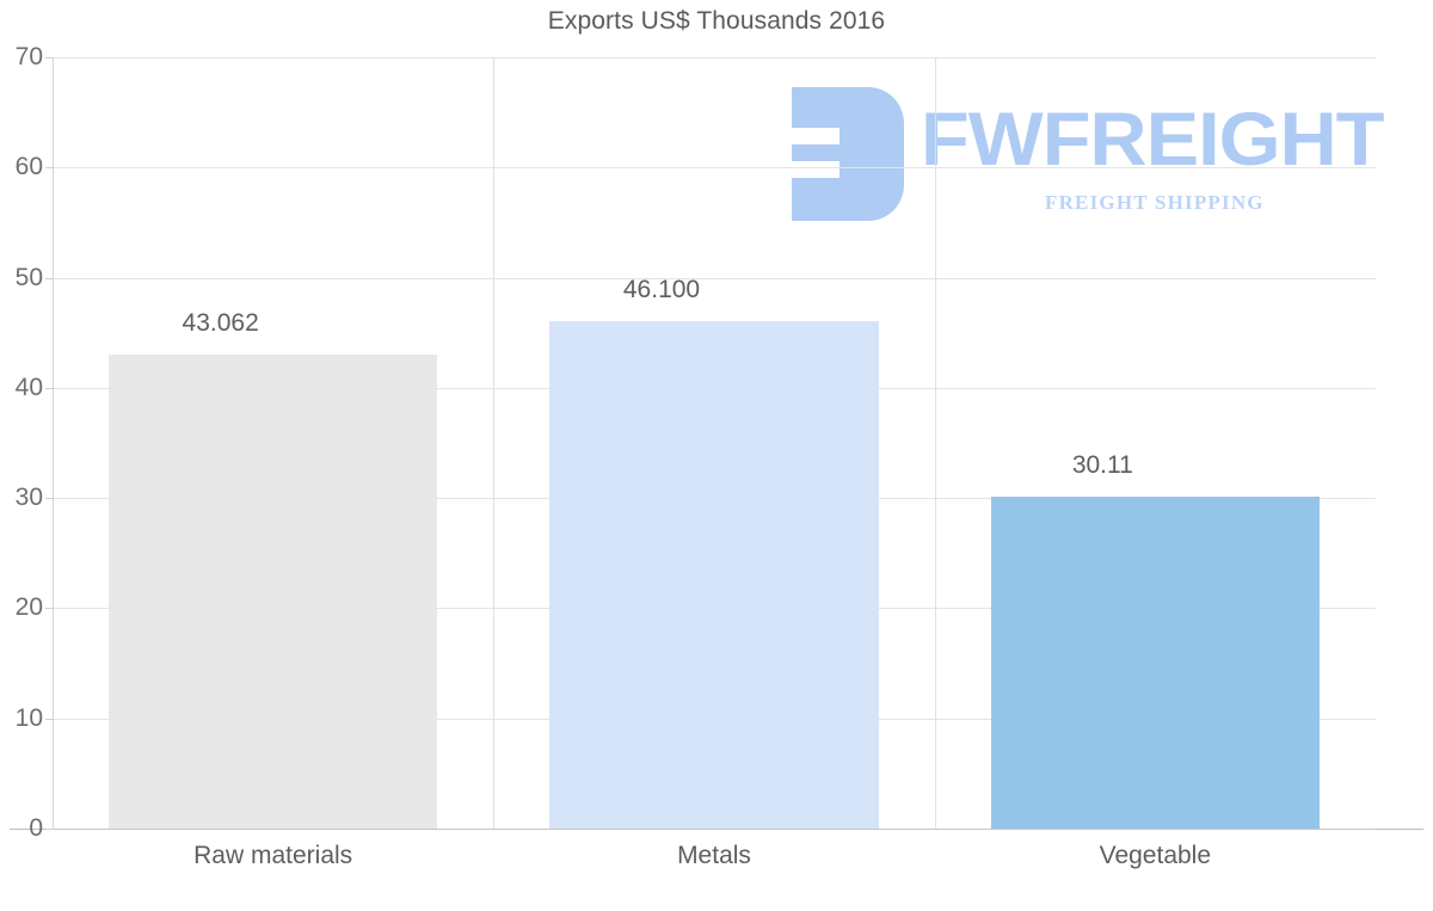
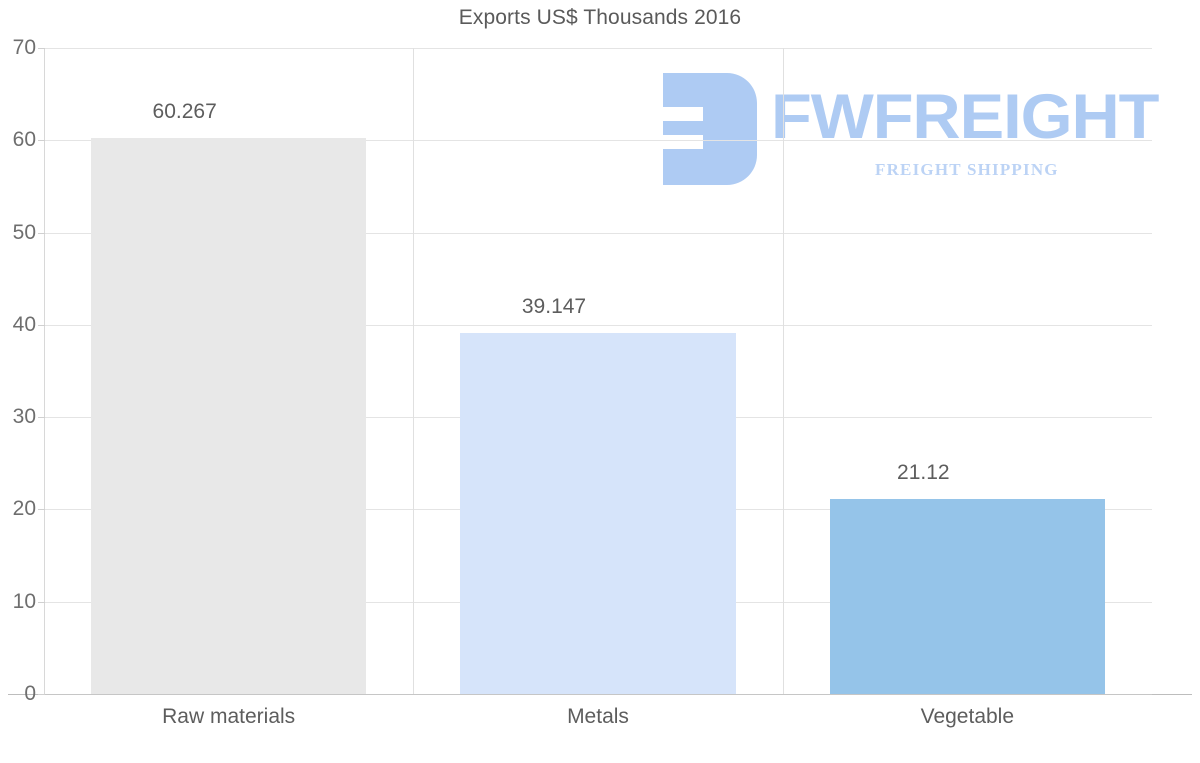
Raw materials: 43.062 -> 60.267
Metals: 46.100 -> 39.147
Vegetable: 30.11 -> 21.12
